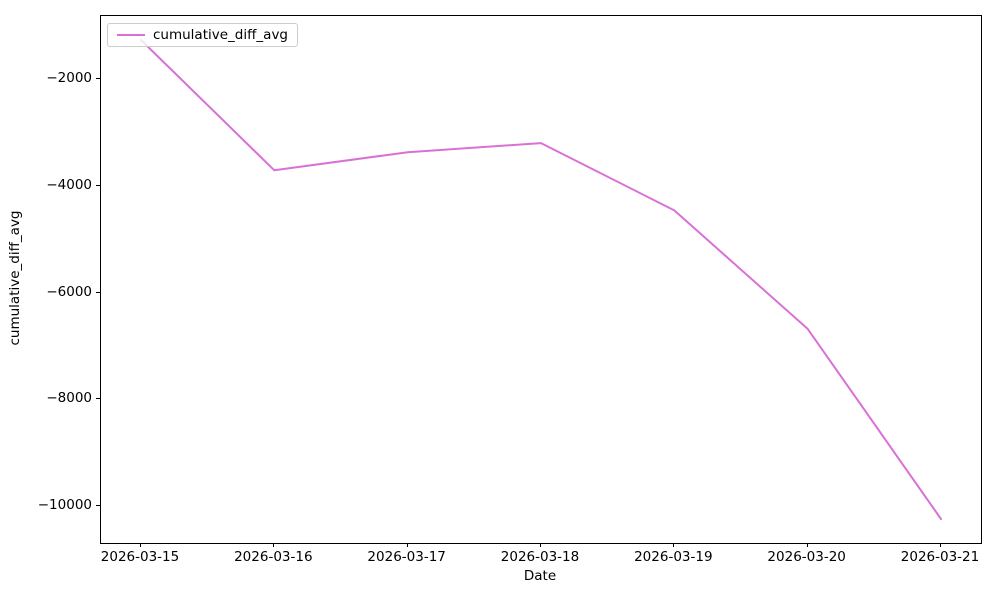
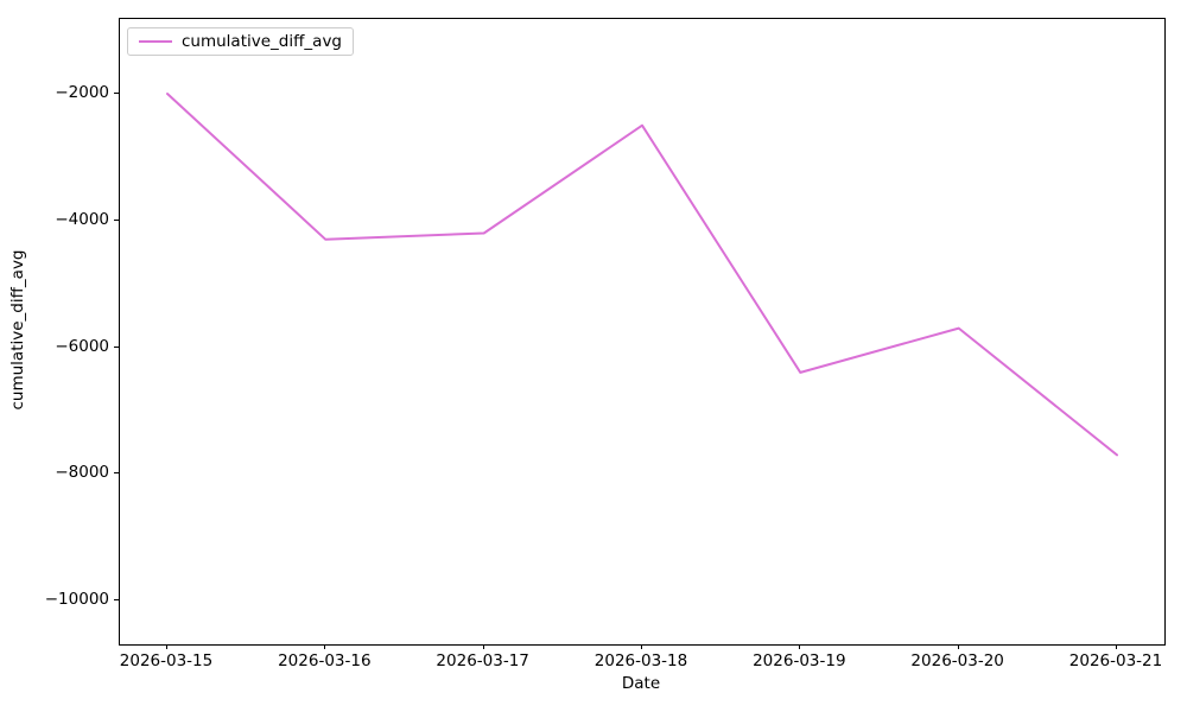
2026-03-15: -1300 -> -2000
2026-03-16: -3700 -> -4300
2026-03-17: -3400 -> -4200
2026-03-18: -3200 -> -2500
2026-03-19: -4500 -> -6400
2026-03-20: -6700 -> -5700
2026-03-21: -10200 -> -7700
